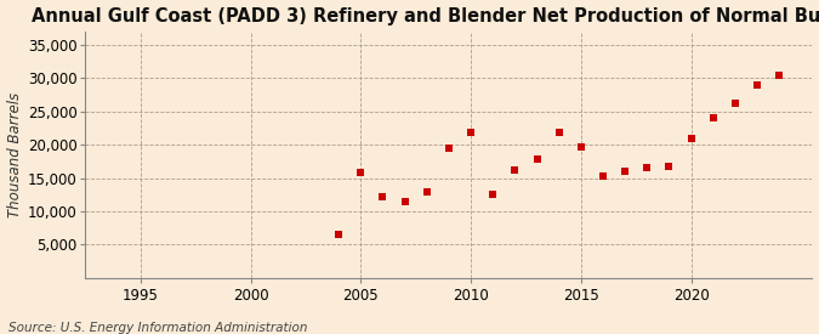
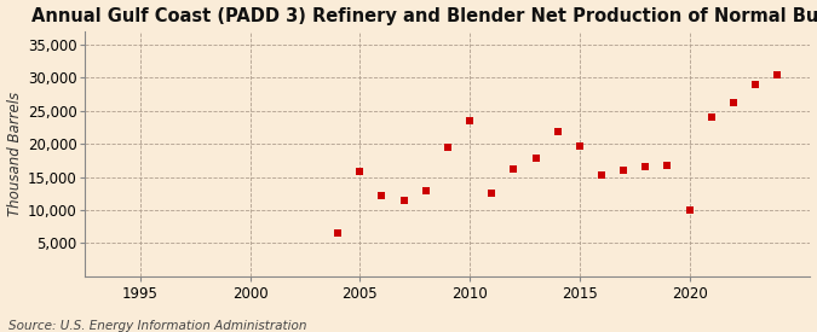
2010: 21,900 -> 23,400
2020: 21,000 -> 10,000
